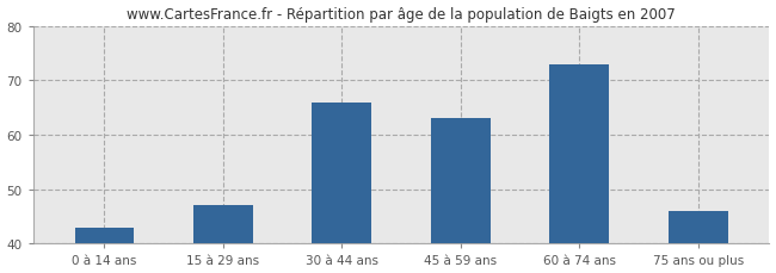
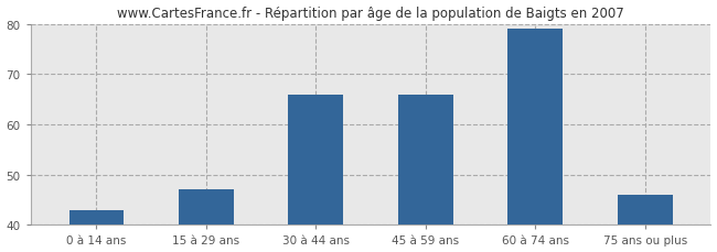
45 à 59 ans: 63 -> 66
60 à 74 ans: 73 -> 79
